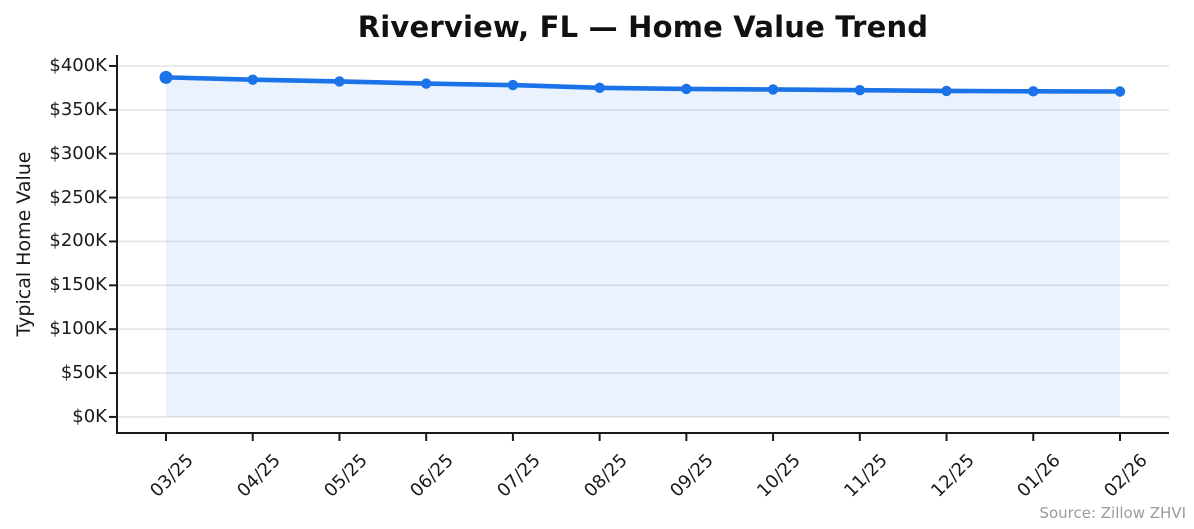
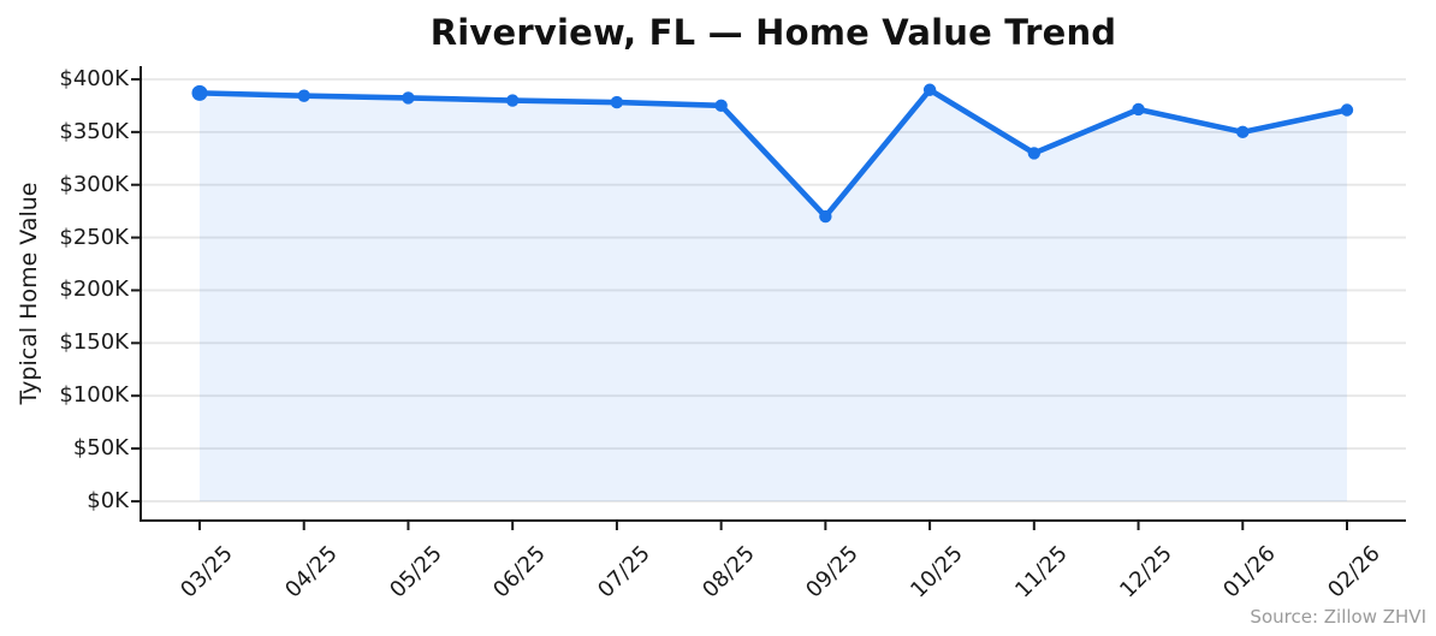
09/25: $370K -> $270K
10/25: $370K -> $390K
11/25: $370K -> $330K
01/26: $370K -> $350K
